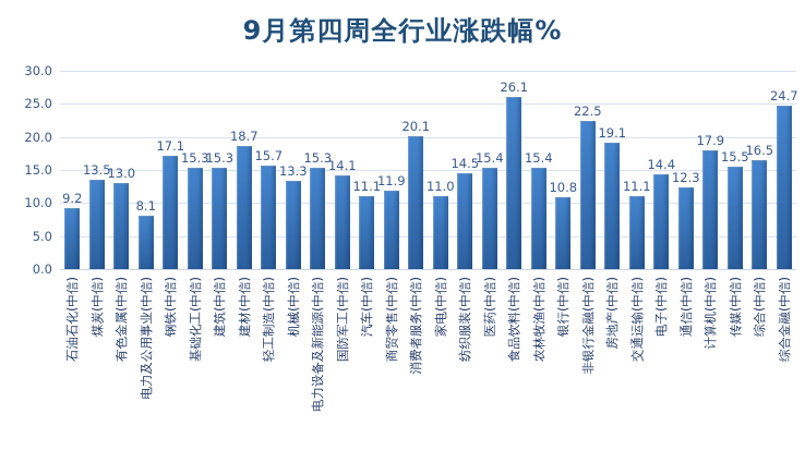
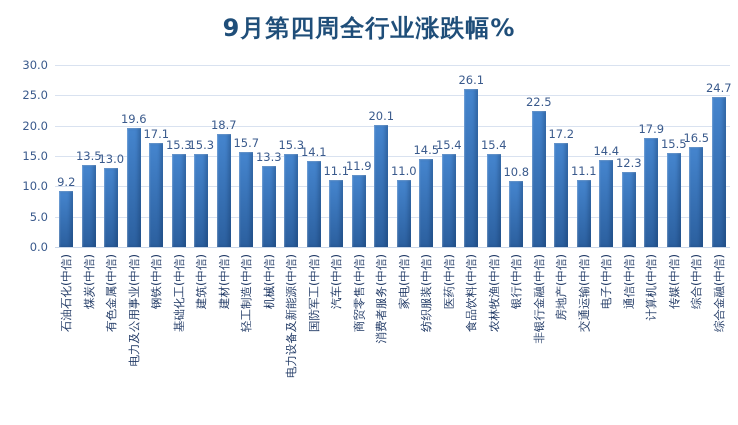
电力及公用事业(中信): 8.1 -> 19.6
房地产(中信): 19.1 -> 17.2
